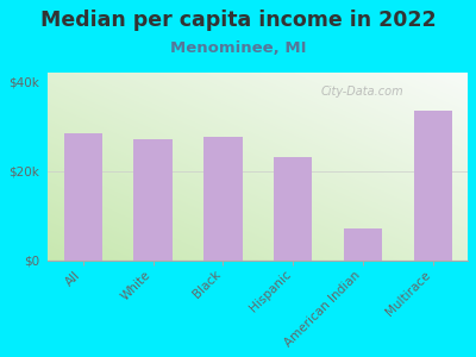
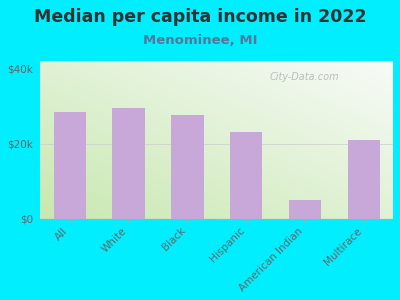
White: $27.0k -> $29.5k
American Indian: $7.0k -> $5.0k
Multirace: $33.5k -> $21.0k
